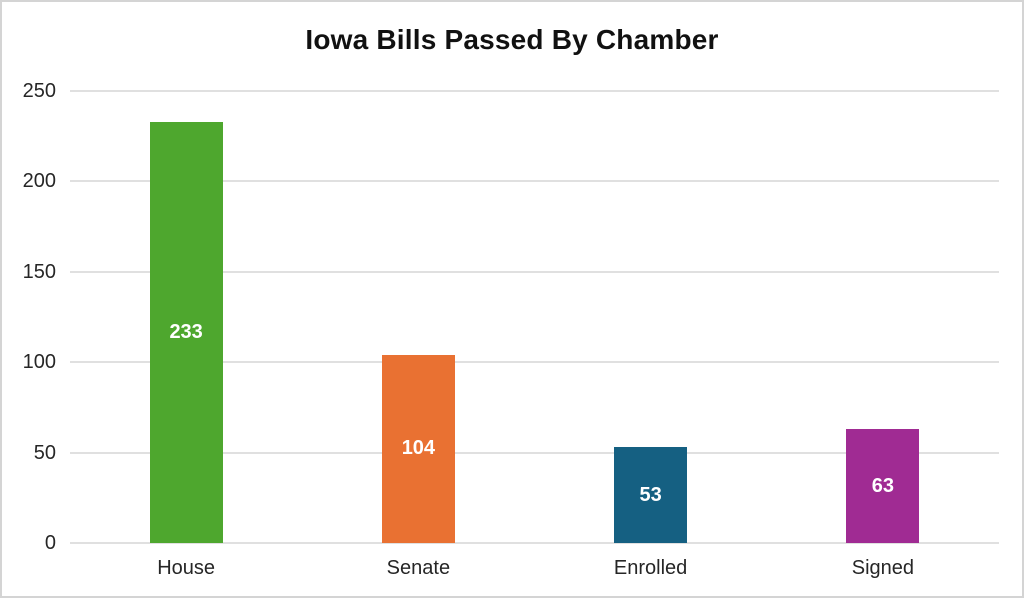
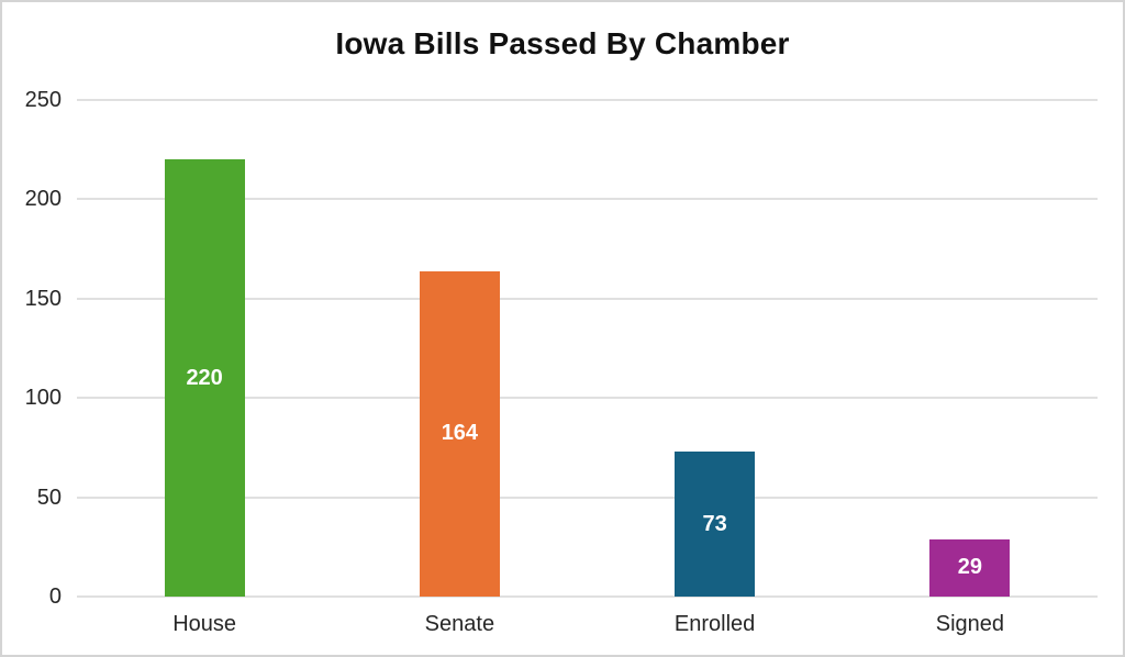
House: 233 -> 220
Senate: 104 -> 164
Enrolled: 53 -> 73
Signed: 63 -> 29
